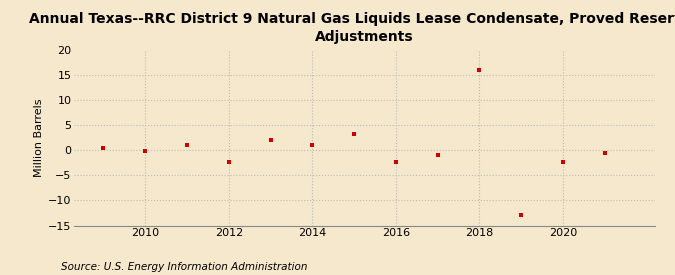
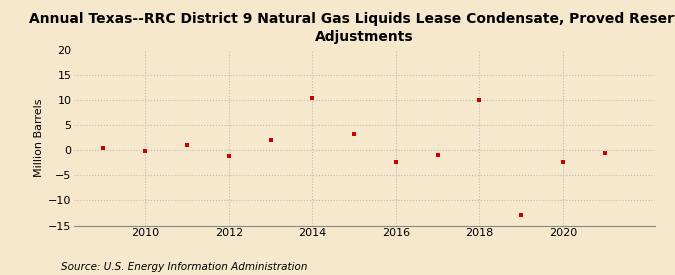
2012: -2.3 -> -1.2
2014: 1.0 -> 10.4
2018: 16.0 -> 10.0
